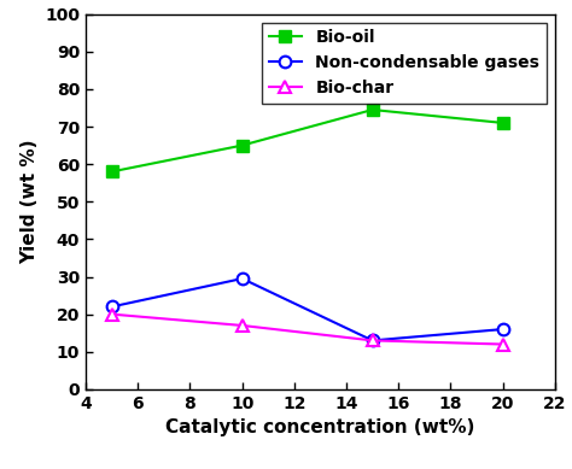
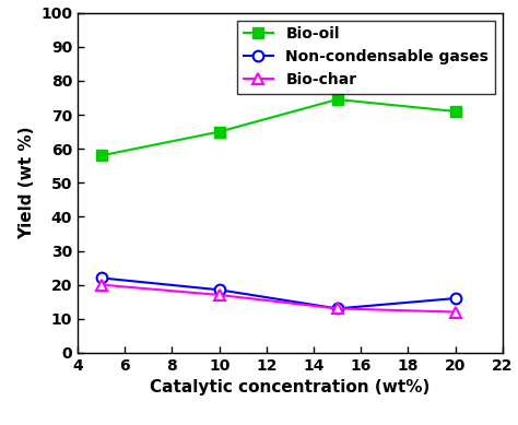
Non-condensable gases/10: 29.5 -> 18.5
